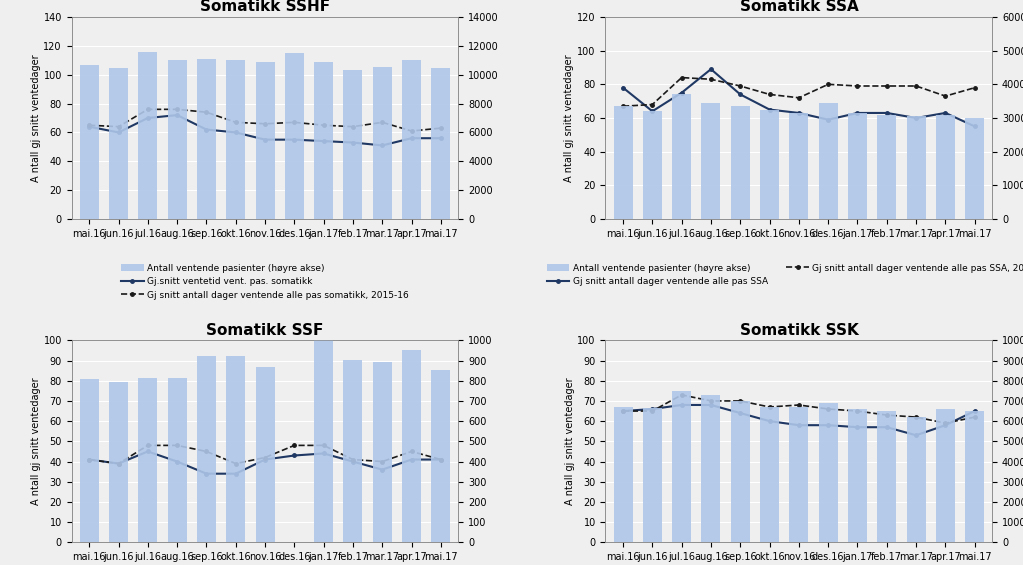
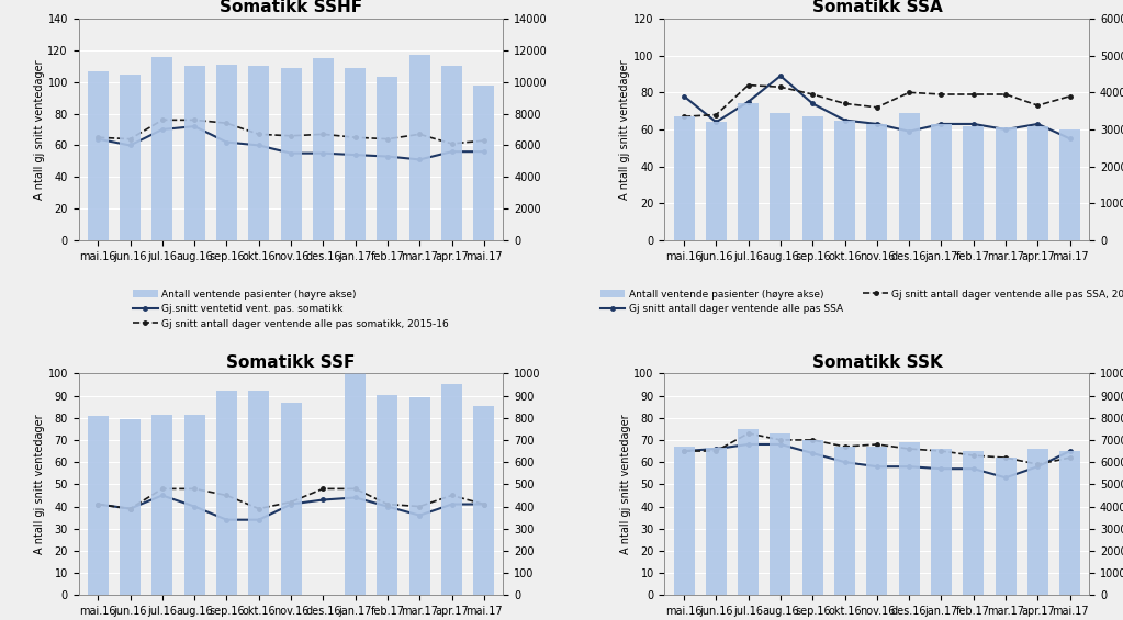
Somatikk SSHF/Antall ventende pasienter (høyre akse)/mar.17: 10500 -> 11700
Somatikk SSHF/Antall ventende pasienter (høyre akse)/mai.17: 10400 -> 9800
